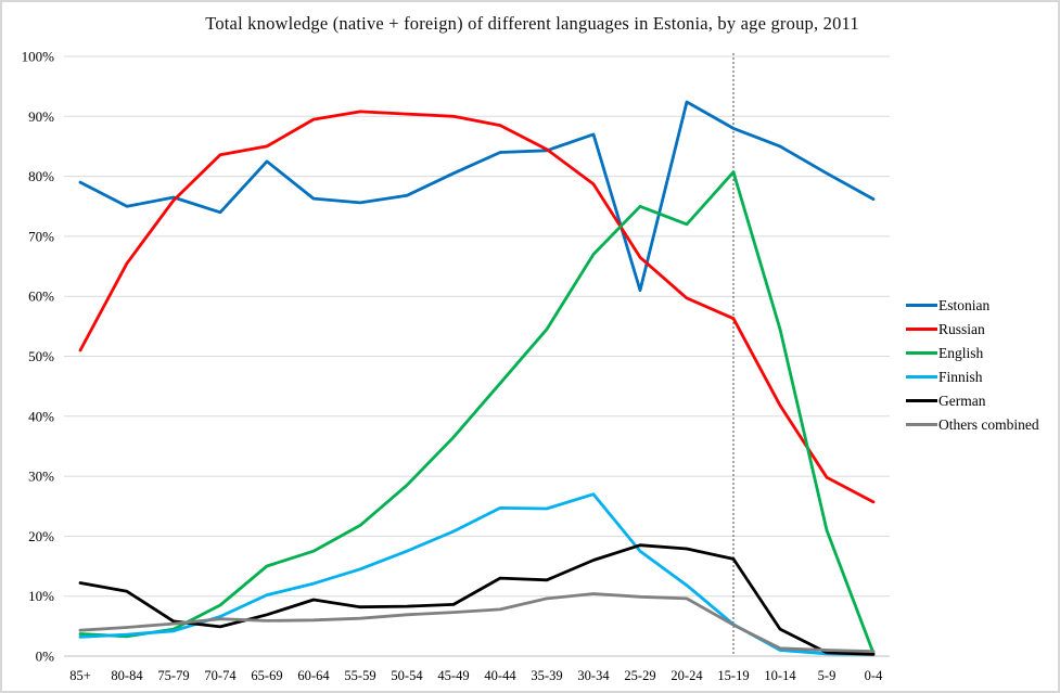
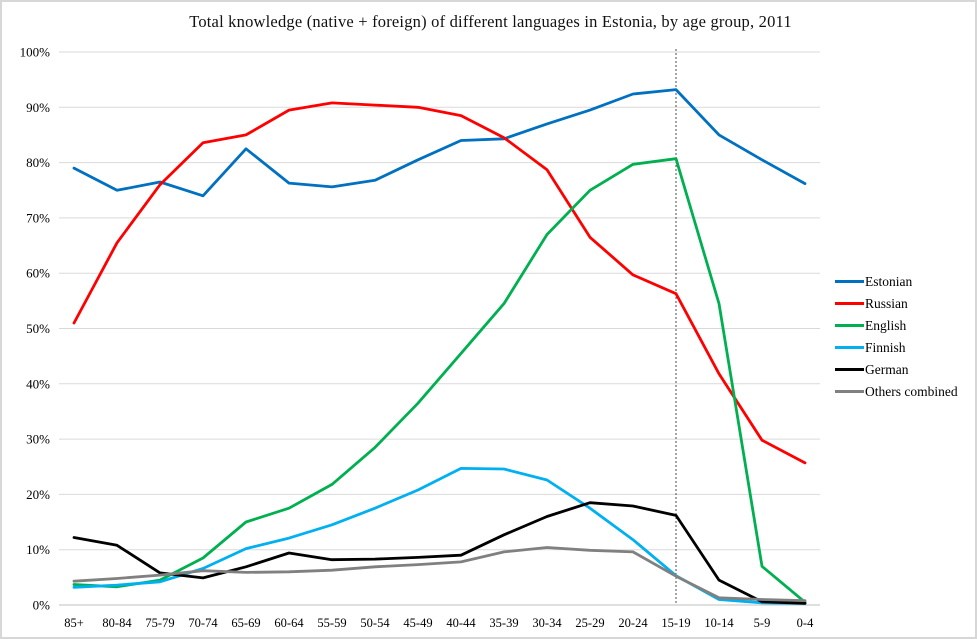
German/40-44: 13% -> 9%
Finnish/30-34: 27% -> 23%
Estonian/25-29: 61% -> 90%
English/20-24: 72% -> 80%
Estonian/15-19: 88% -> 93%
English/5-9: 21% -> 7%
